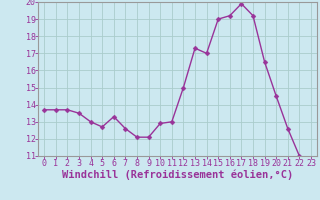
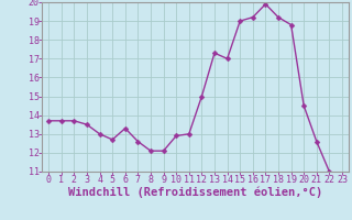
19: 16.5 -> 18.8
